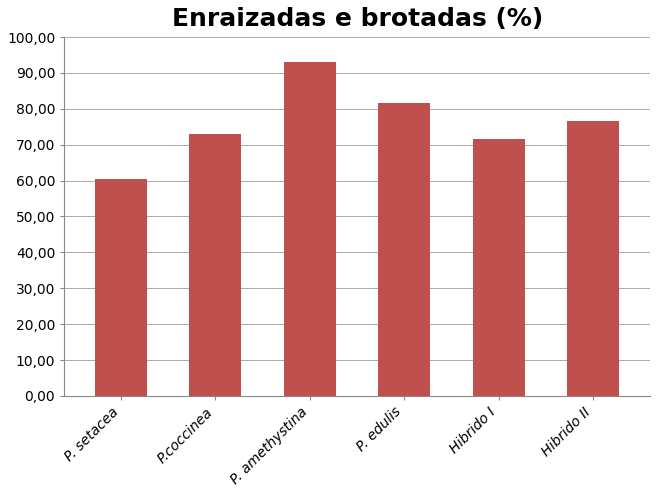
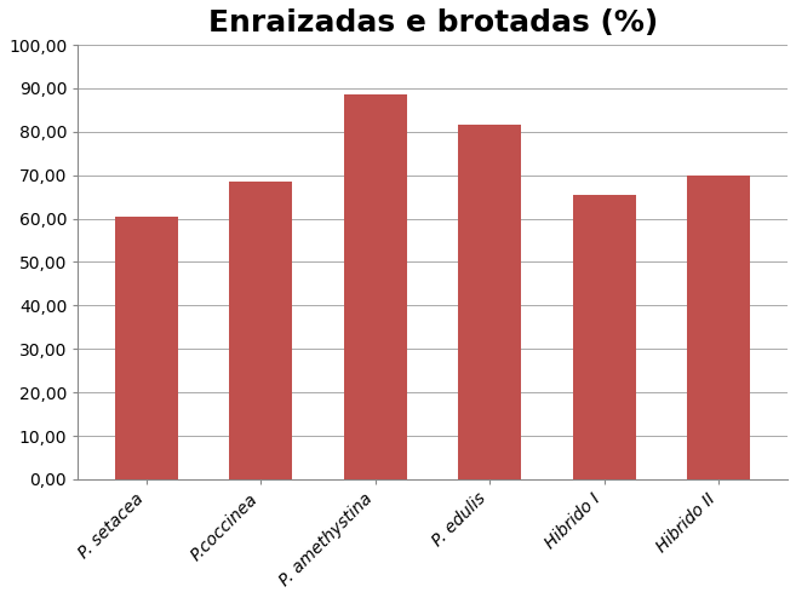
P.coccinea: 73,0 -> 68,5
P. amethystina: 93,0 -> 88,5
Hibrido I: 71,5 -> 65,5
Hibrido II: 76,5 -> 70,0
